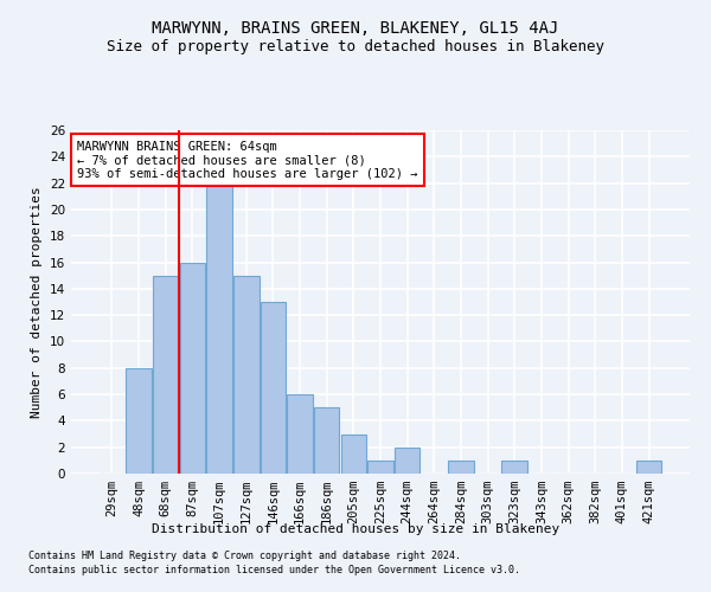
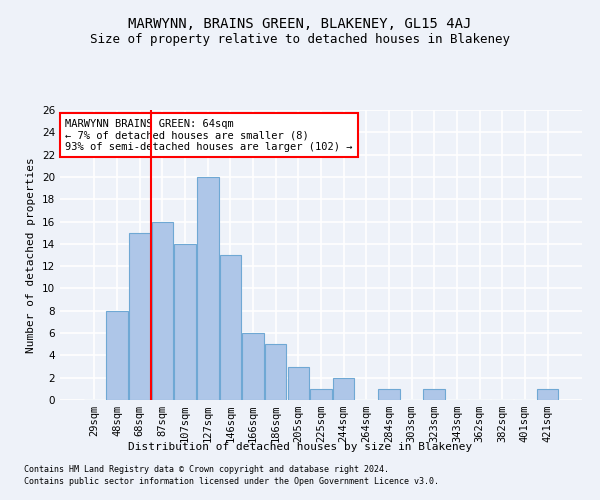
107sqm: 22 -> 14
127sqm: 15 -> 20
